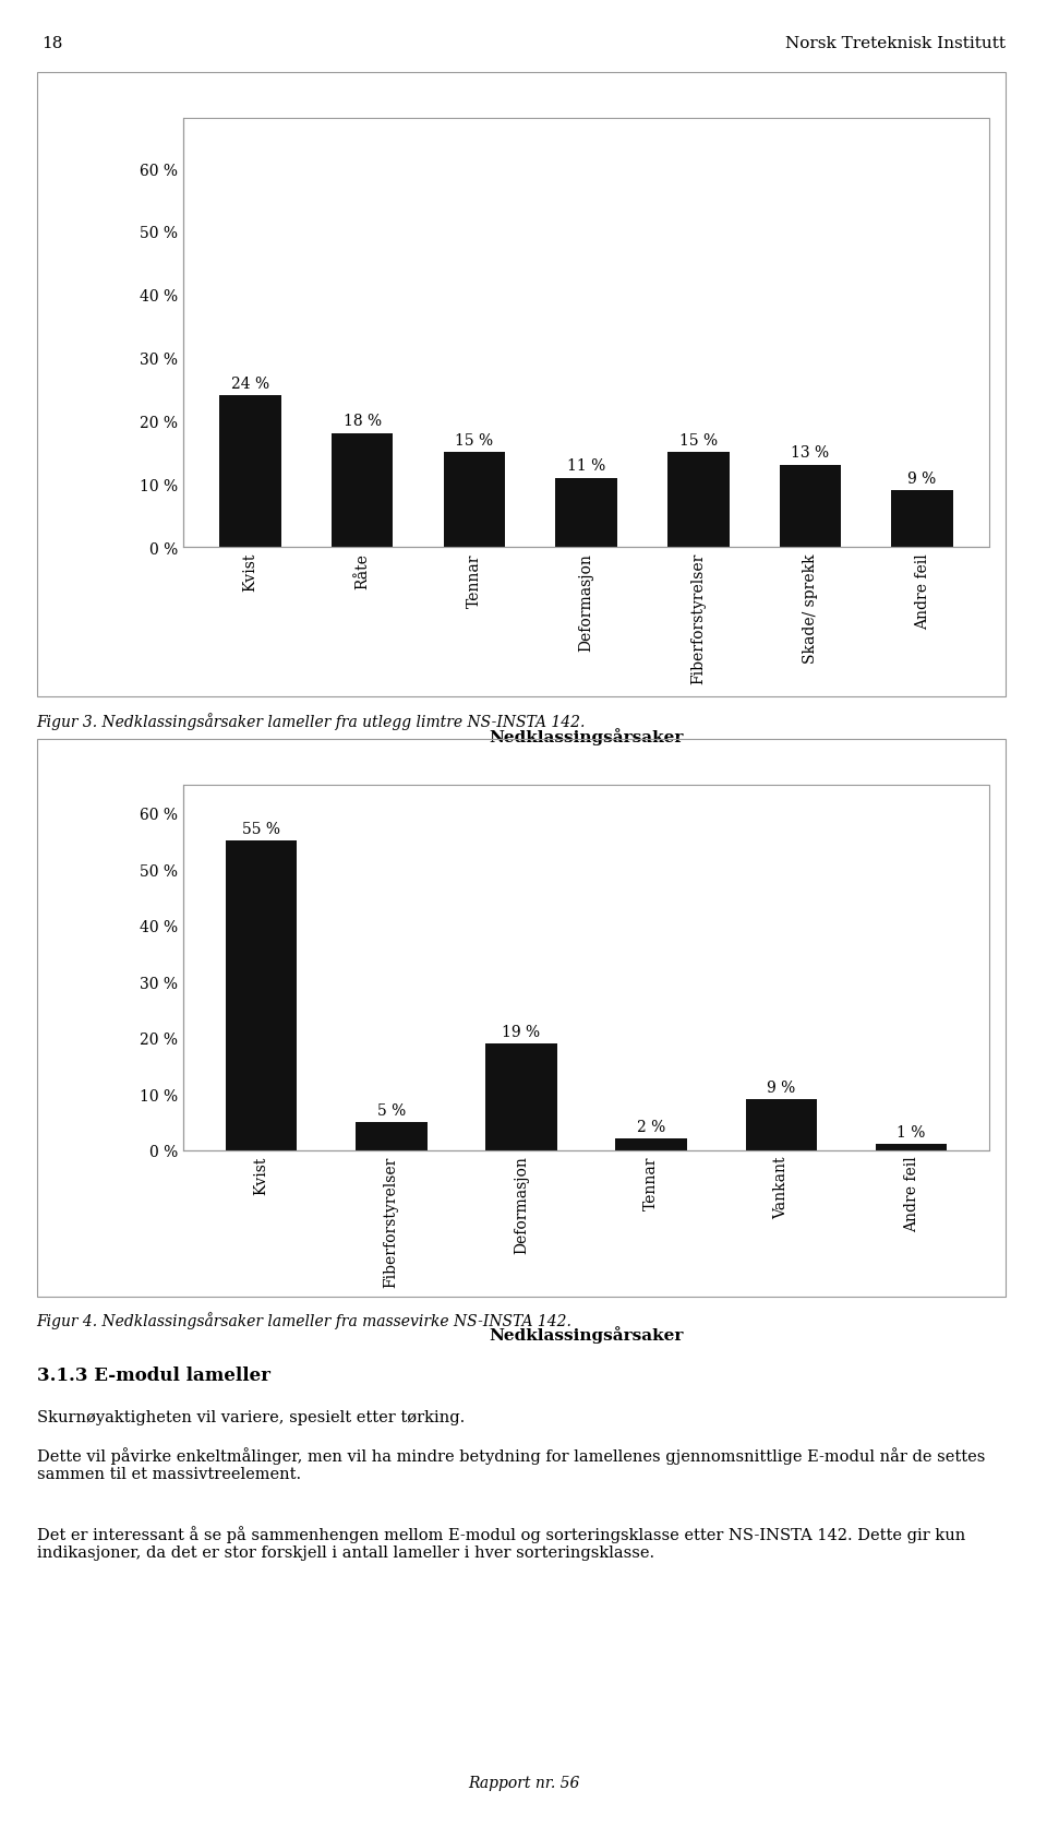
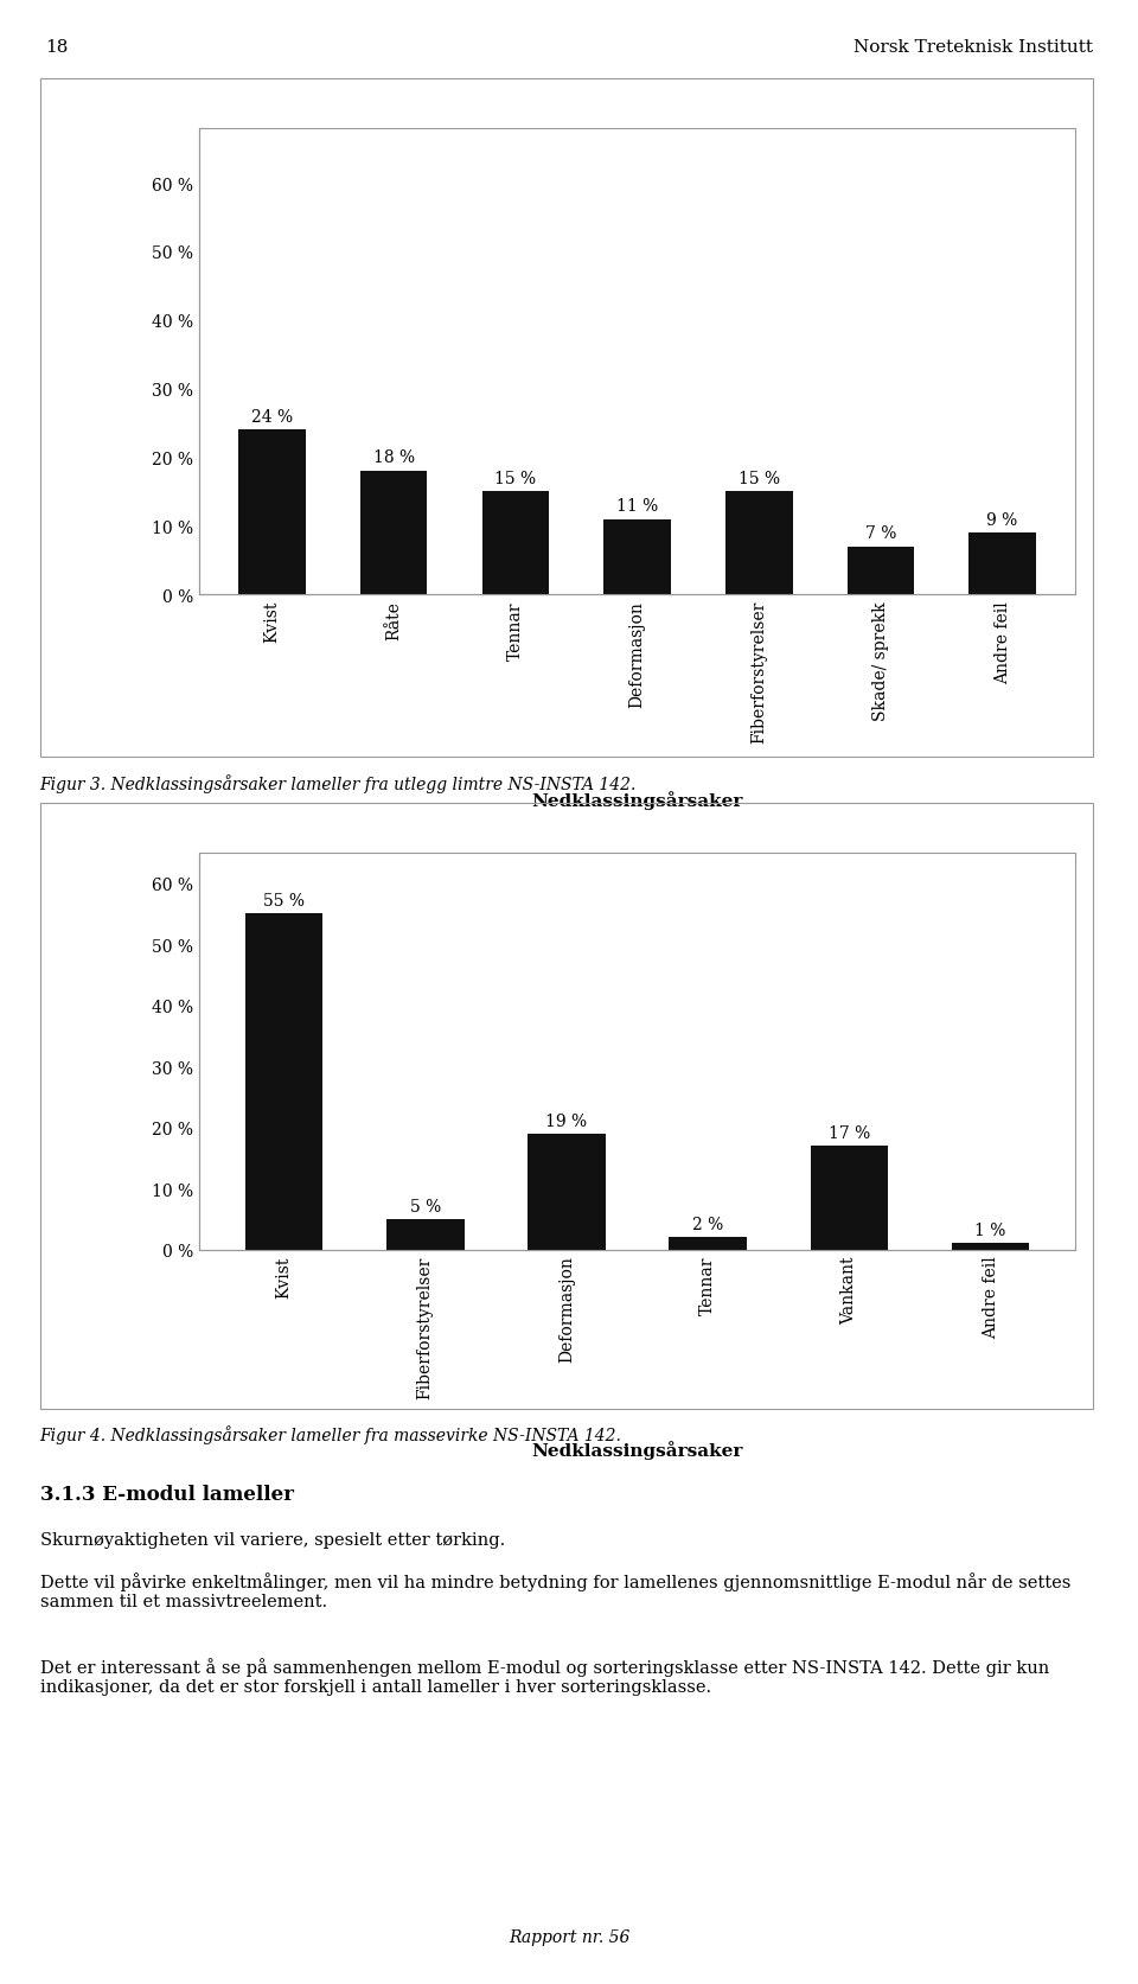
Skade/ sprekk: 13 -> 7
Vankant: 9 -> 17
